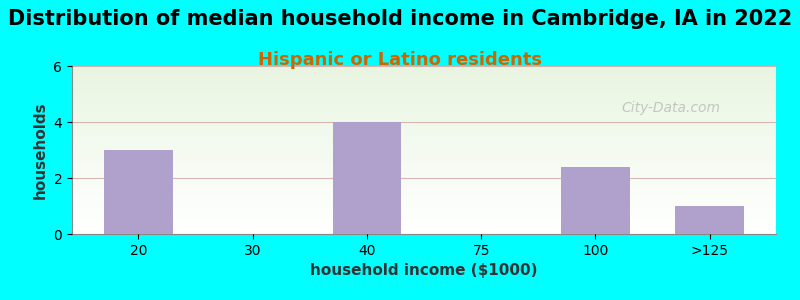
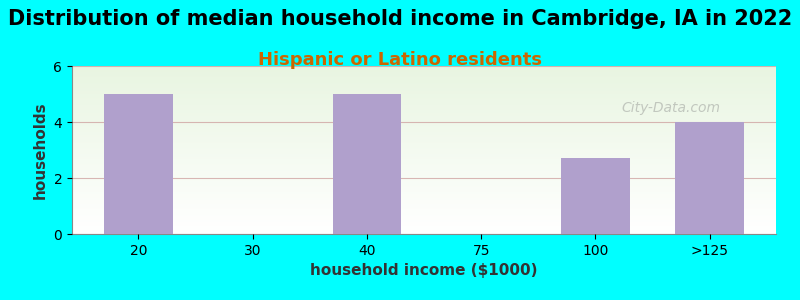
20: 3.0 -> 5.0
40: 4.0 -> 5.0
100: 2.4 -> 2.7
>125: 1.0 -> 4.0
